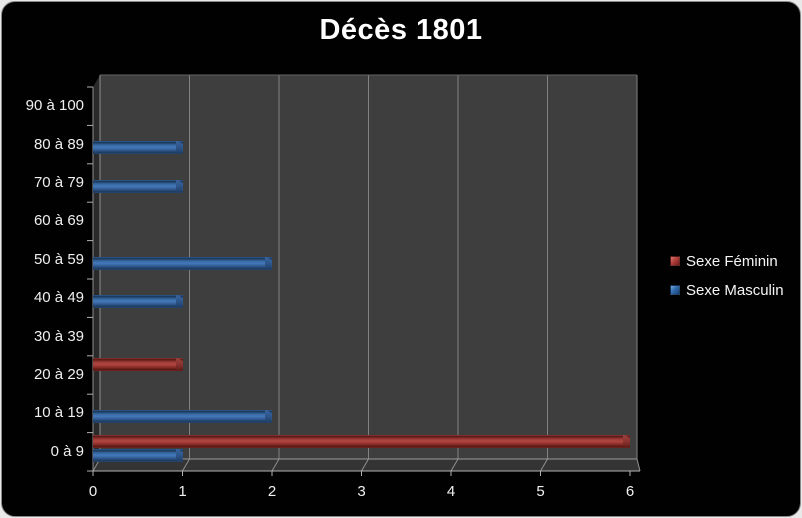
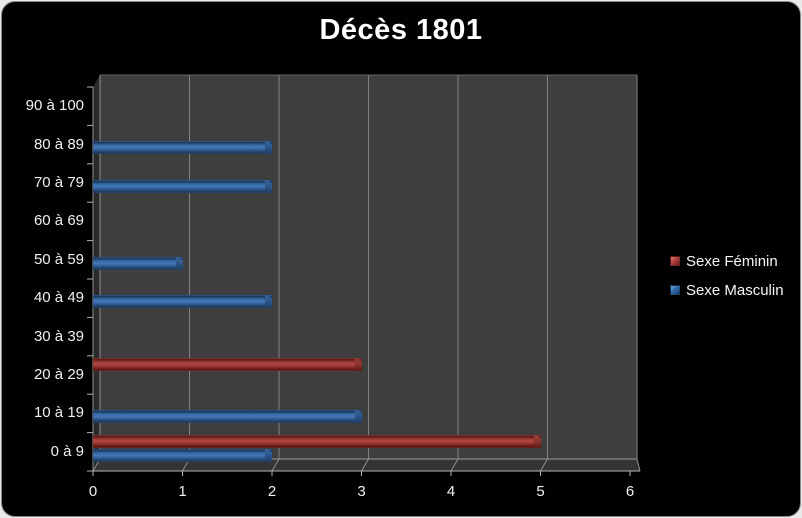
Sexe Féminin/0 à 9: 6 -> 5
Sexe Masculin/0 à 9: 1 -> 2
Sexe Masculin/10 à 19: 2 -> 3
Sexe Féminin/20 à 29: 1 -> 3
Sexe Masculin/40 à 49: 1 -> 2
Sexe Masculin/50 à 59: 2 -> 1
Sexe Masculin/70 à 79: 1 -> 2
Sexe Masculin/80 à 89: 1 -> 2
